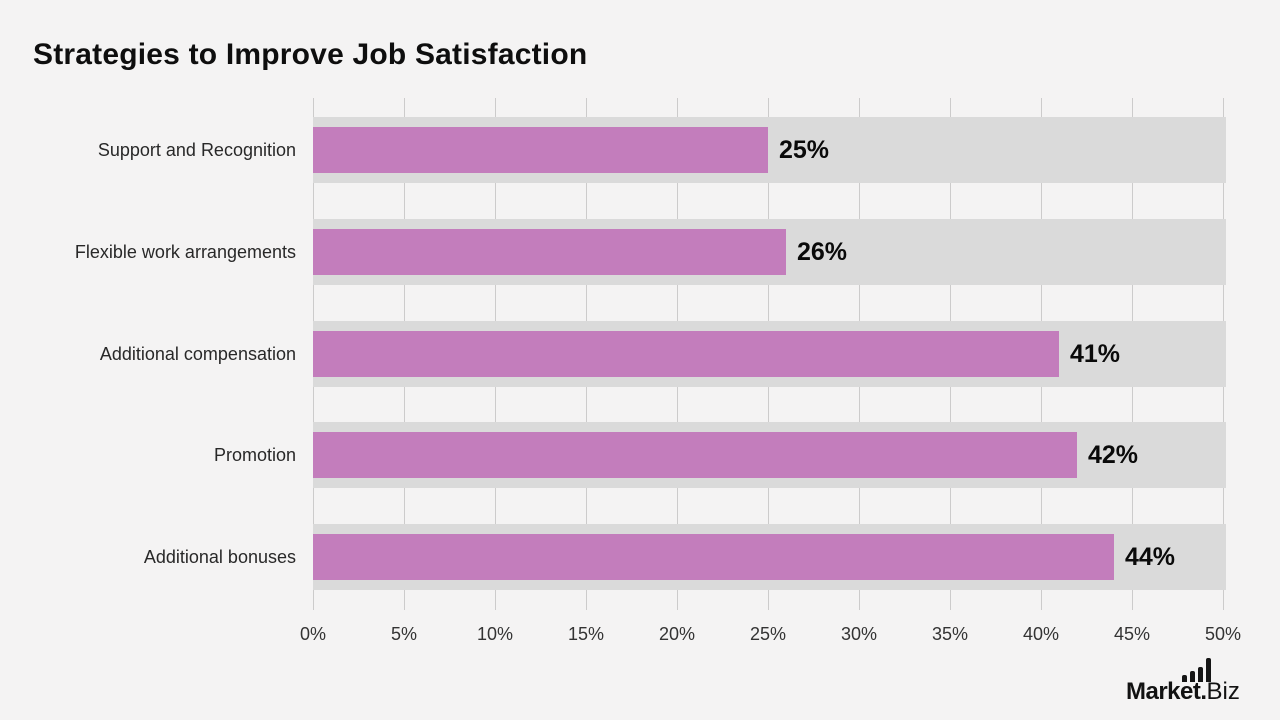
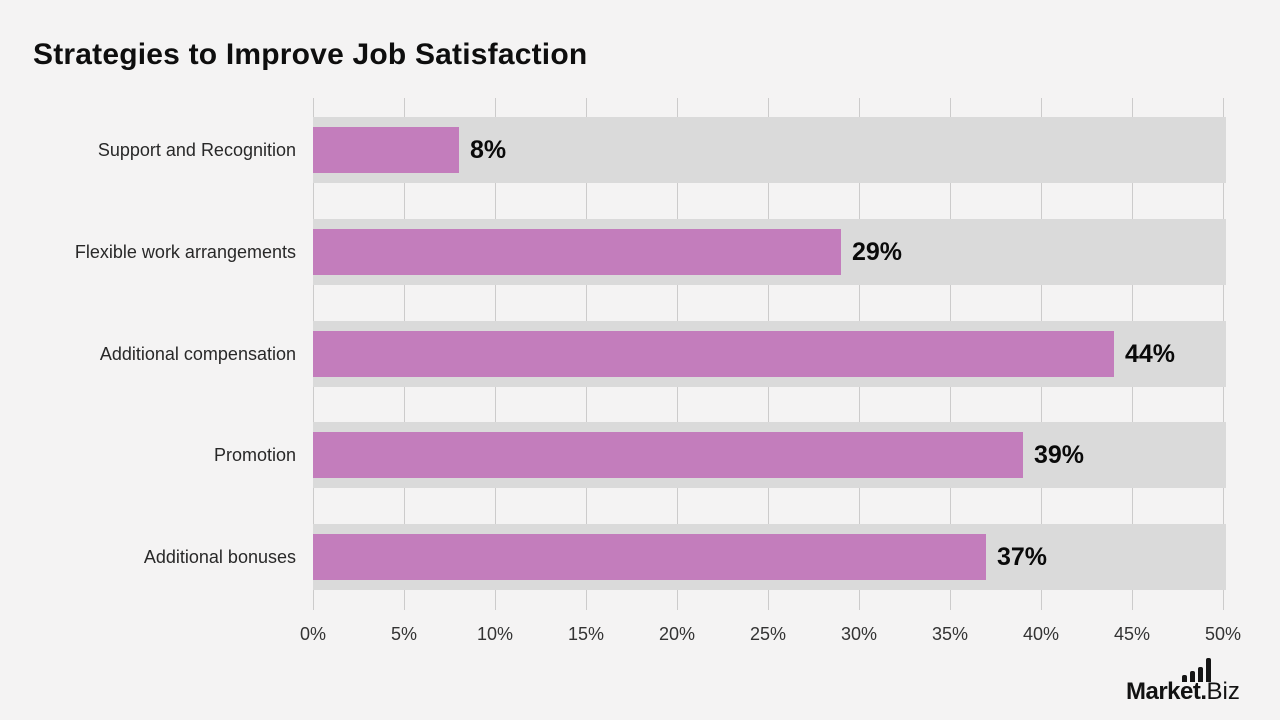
Support and Recognition: 25% -> 8%
Flexible work arrangements: 26% -> 29%
Additional compensation: 41% -> 44%
Promotion: 42% -> 39%
Additional bonuses: 44% -> 37%
